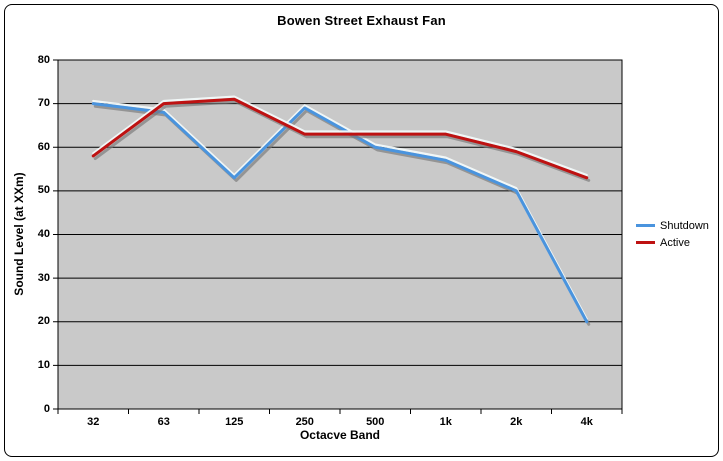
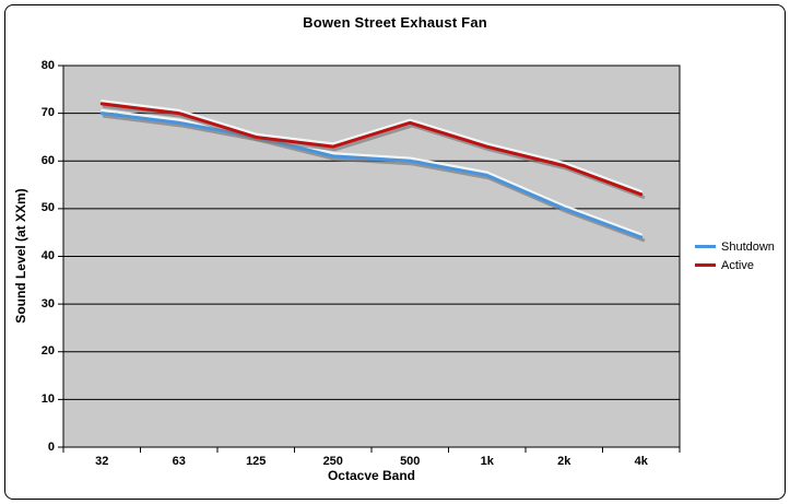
Active/32: 58 -> 72
Shutdown/125: 53 -> 65
Active/125: 71 -> 65
Shutdown/250: 69 -> 61
Active/500: 63 -> 68
Shutdown/4k: 20 -> 44
